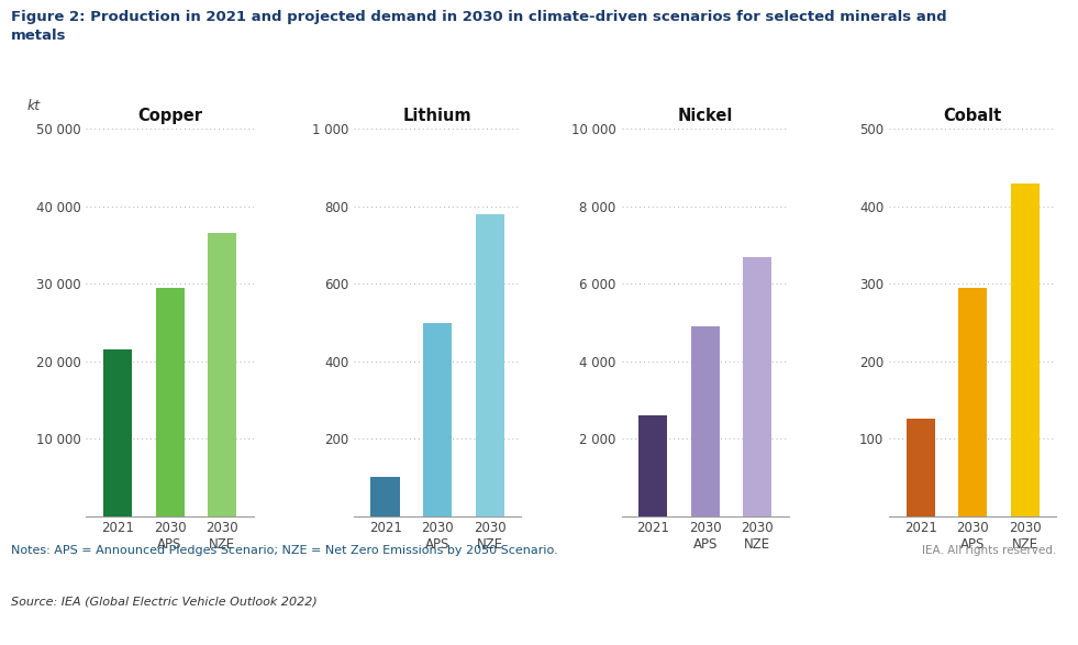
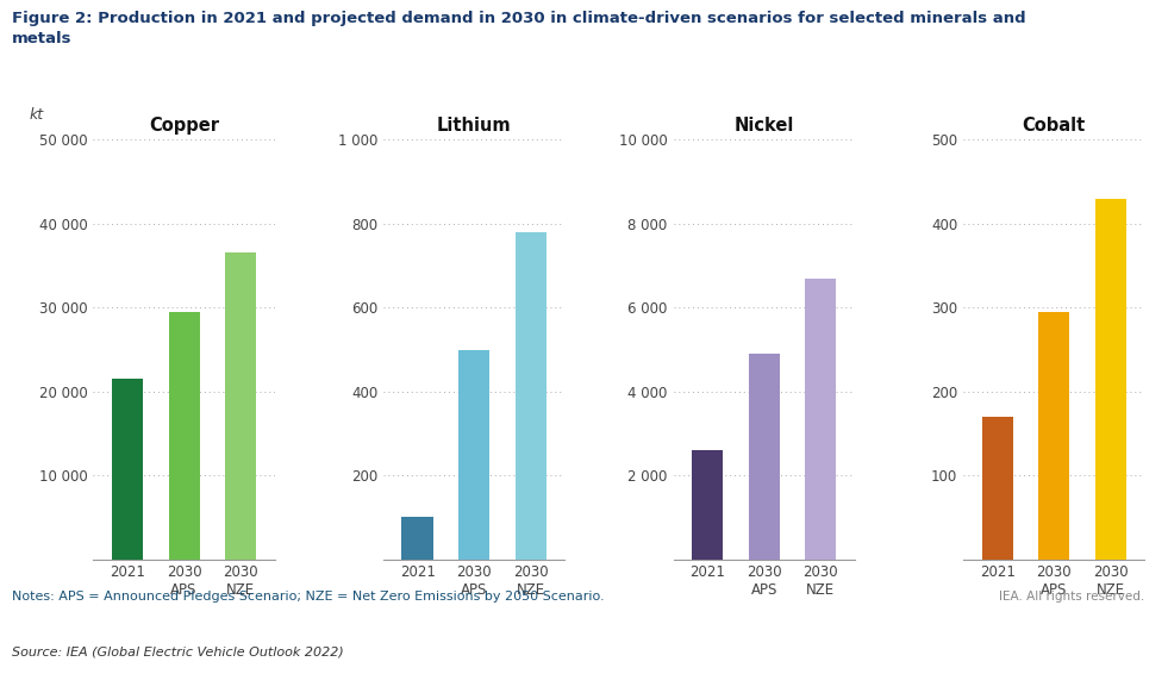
Cobalt/2021: 126 -> 170
